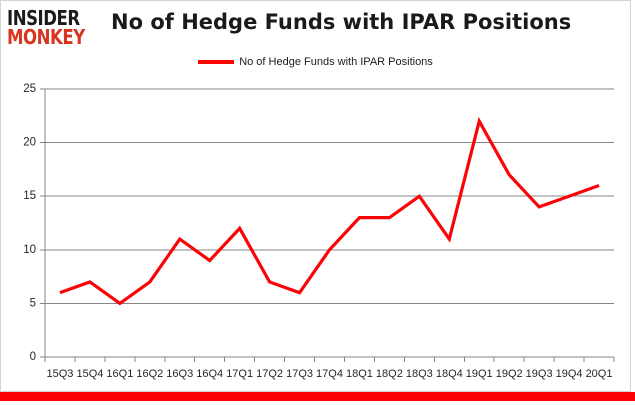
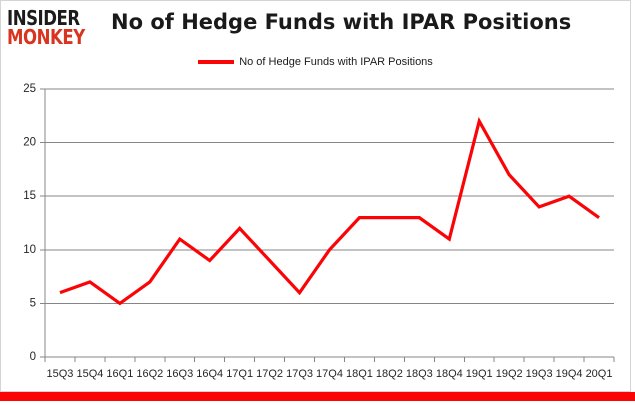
17Q2: 7 -> 9
18Q3: 15 -> 13
20Q1: 16 -> 13
